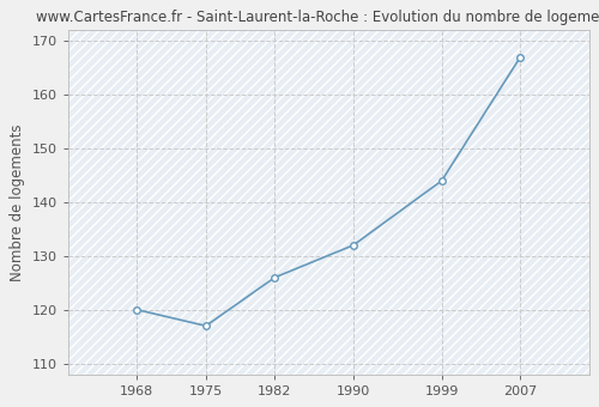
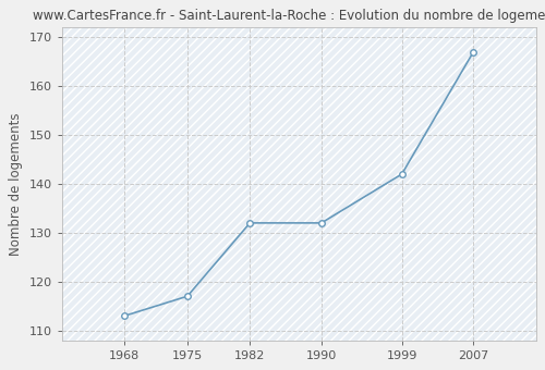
1968: 120 -> 113
1982: 126 -> 132
1999: 144 -> 142
